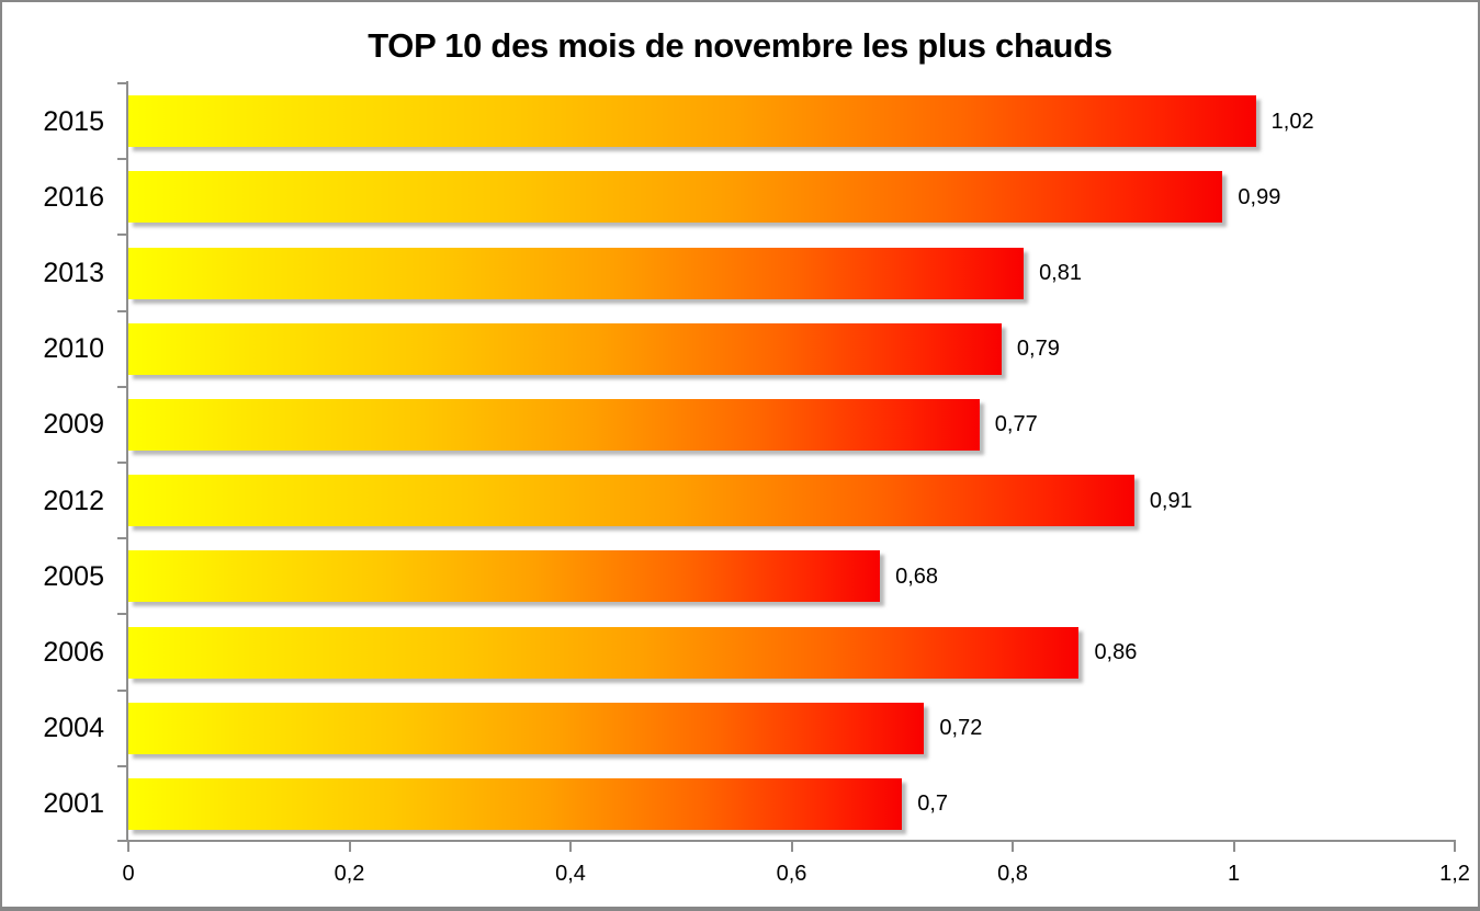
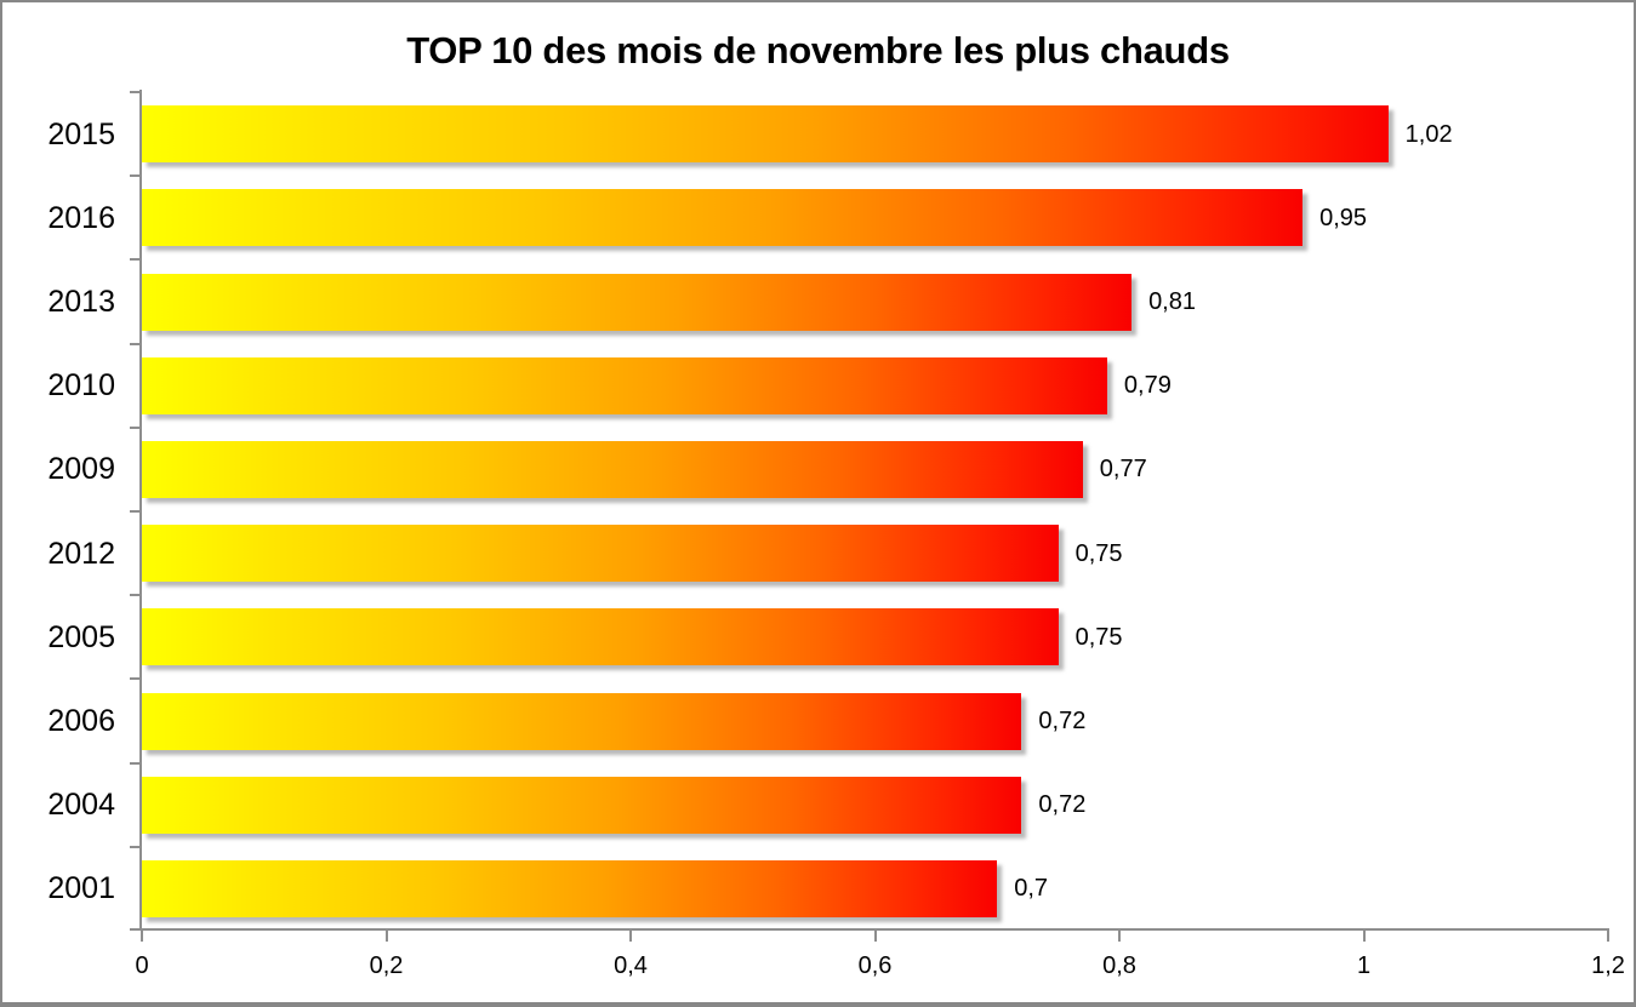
2016: 0,99 -> 0,95
2012: 0,91 -> 0,75
2005: 0,68 -> 0,75
2006: 0,86 -> 0,72
